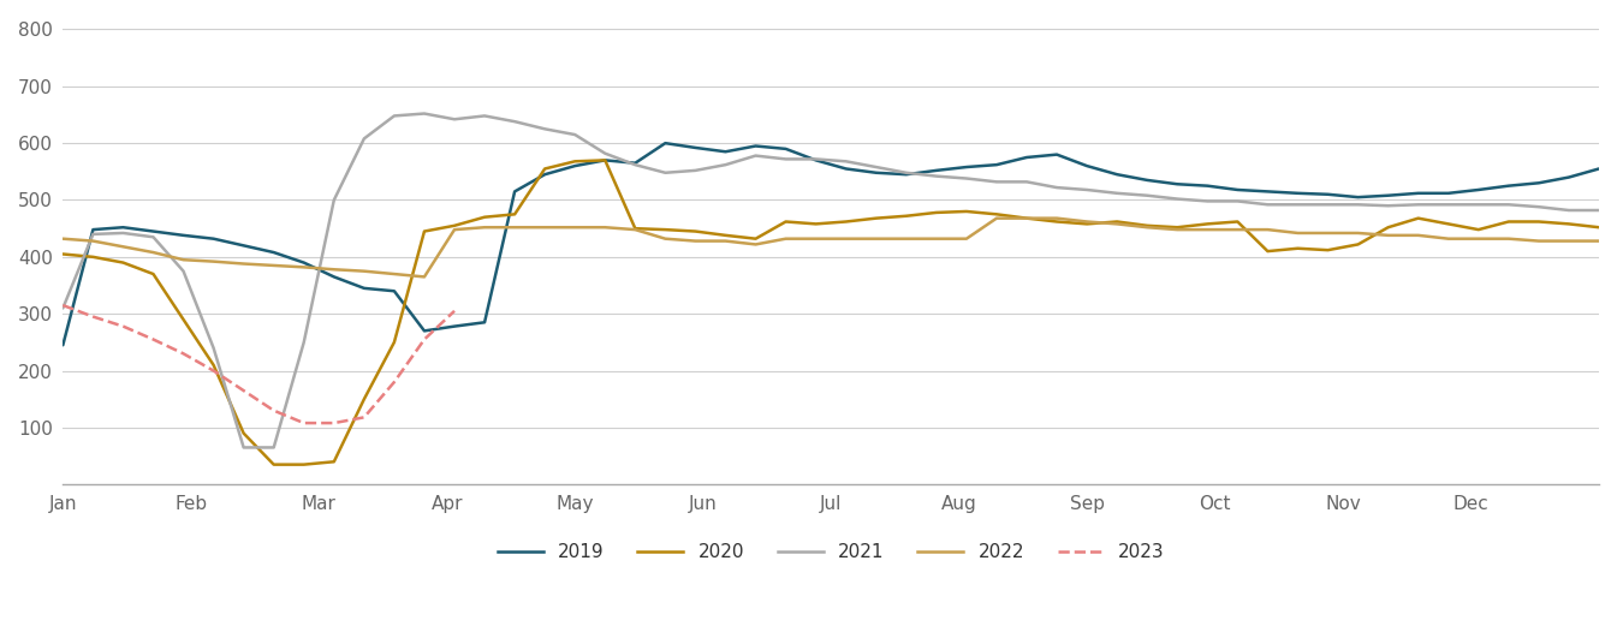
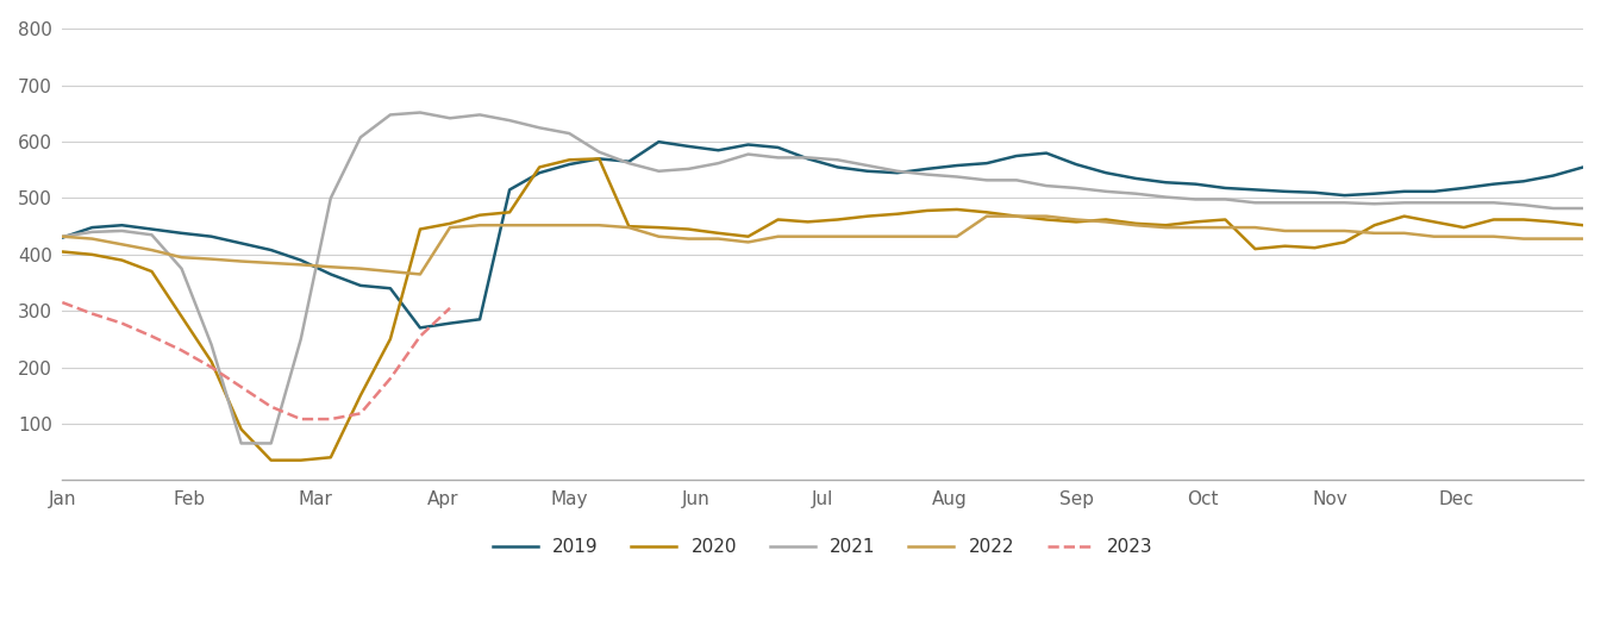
2019/Jan: 245 -> 430
2021/Jan: 310 -> 432
